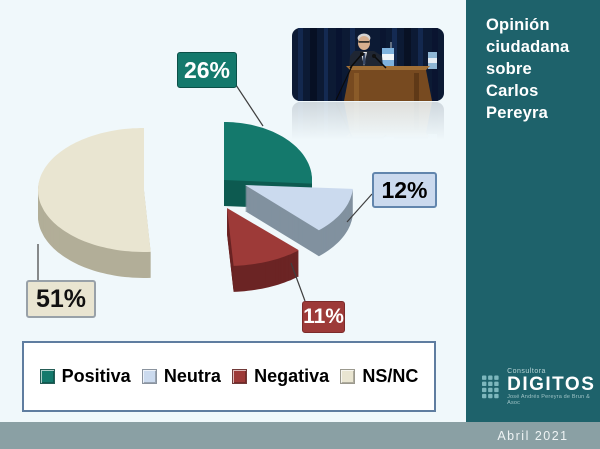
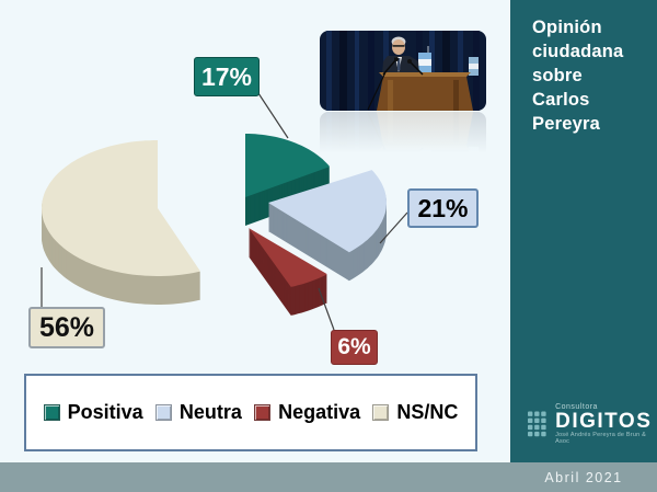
Positiva: 26% -> 17%
Neutra: 12% -> 21%
Negativa: 11% -> 6%
NS/NC: 51% -> 56%
